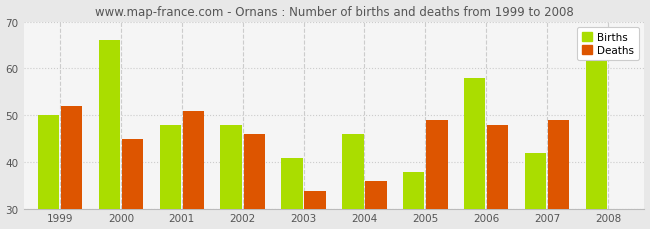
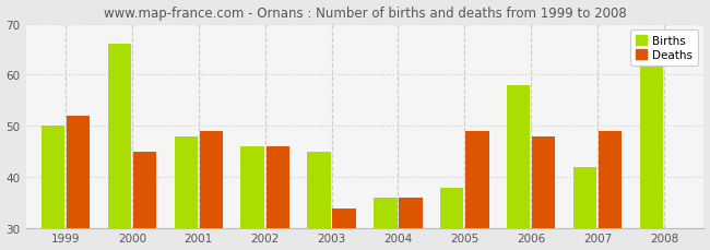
Deaths/2001: 51 -> 49
Births/2002: 48 -> 46
Births/2003: 41 -> 45
Births/2004: 46 -> 36
